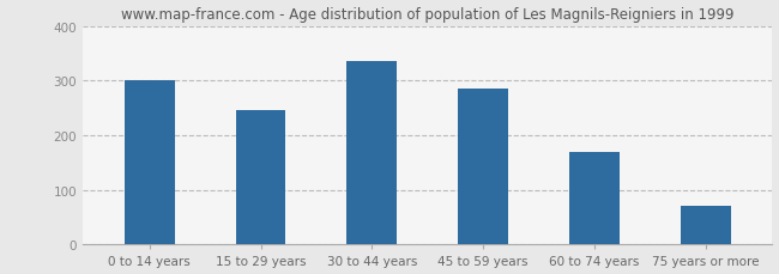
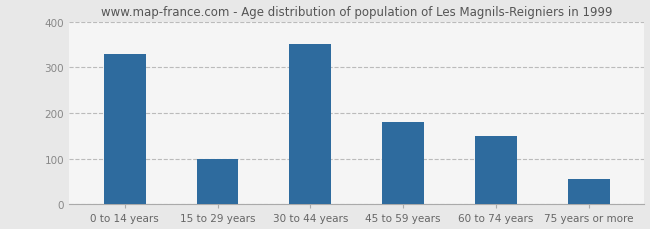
0 to 14 years: 300 -> 330
15 to 29 years: 245 -> 100
30 to 44 years: 335 -> 350
45 to 59 years: 285 -> 180
60 to 74 years: 170 -> 150
75 years or more: 70 -> 55
